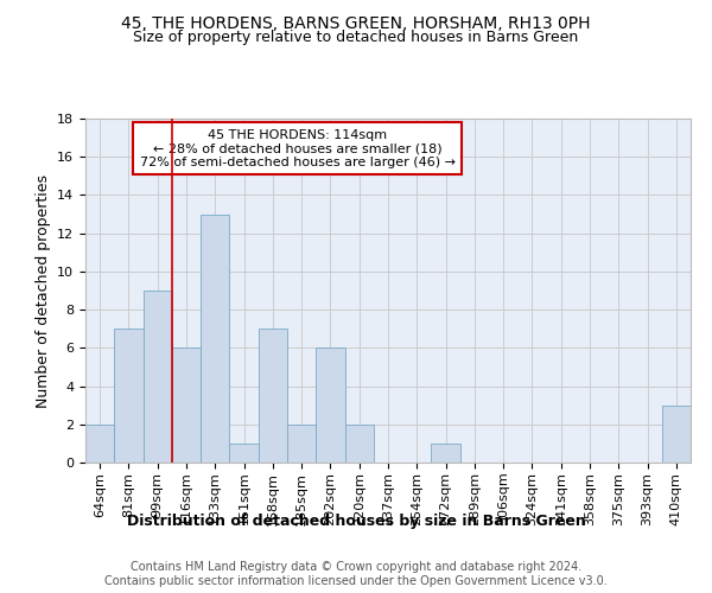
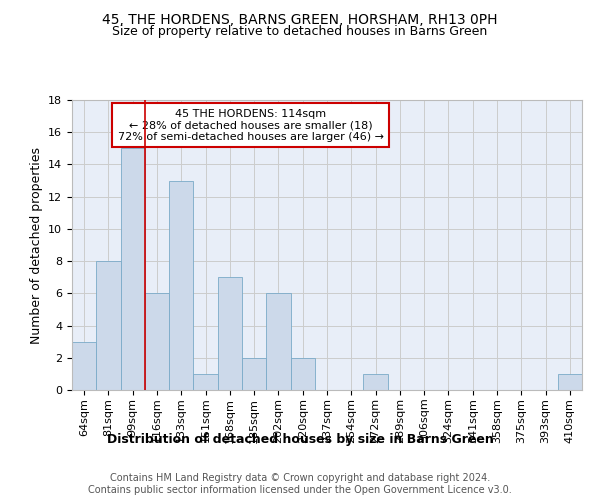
64sqm: 2 -> 3
81sqm: 7 -> 8
99sqm: 9 -> 15
410sqm: 3 -> 1
